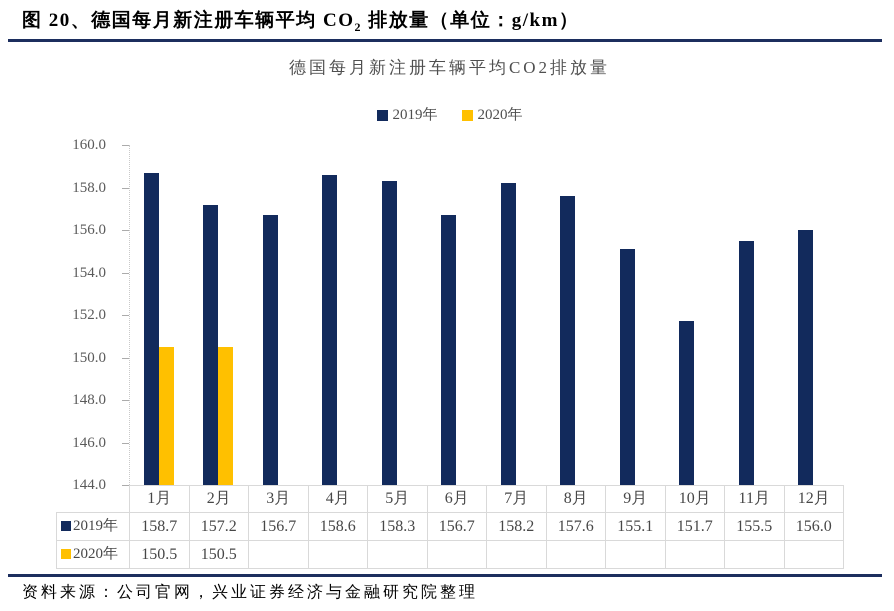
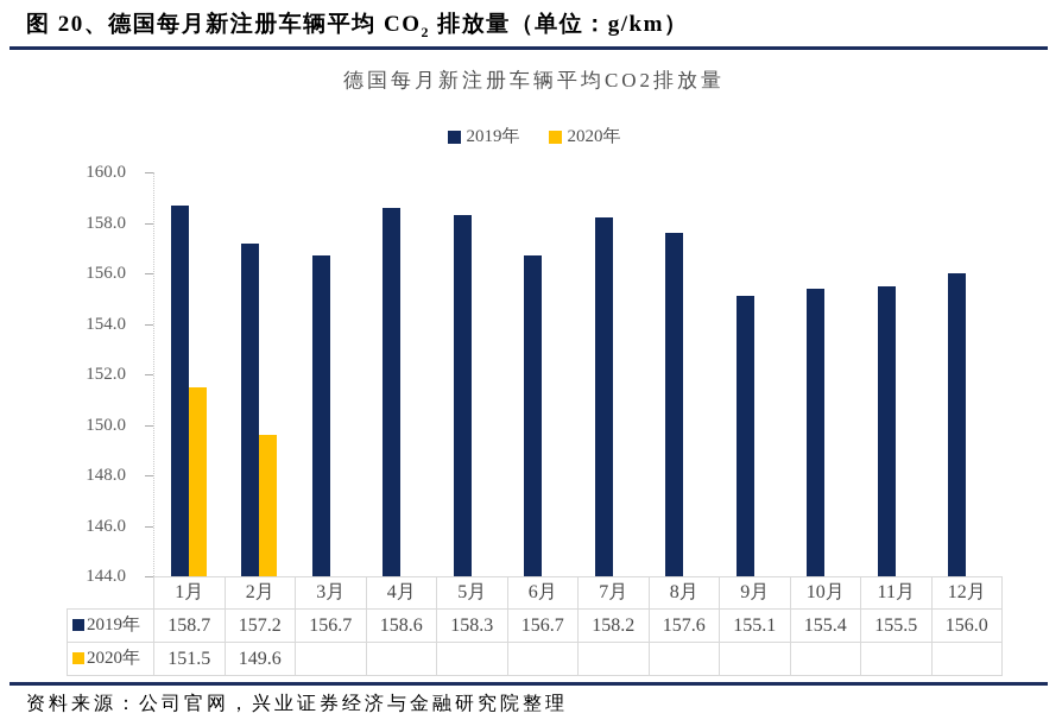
2020年/1月: 150.5 -> 151.5
2020年/2月: 150.5 -> 149.6
2019年/10月: 151.7 -> 155.4
